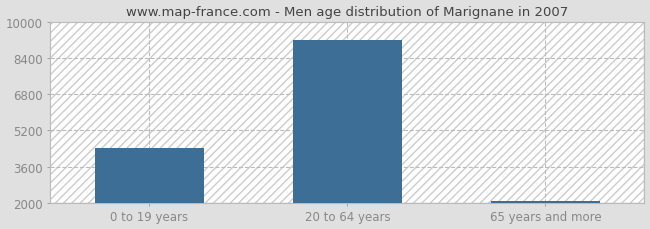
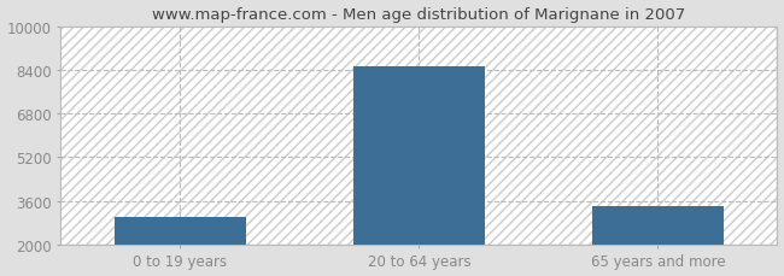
0 to 19 years: 4400 -> 3000
20 to 64 years: 9200 -> 8500
65 years and more: 2100 -> 3400
